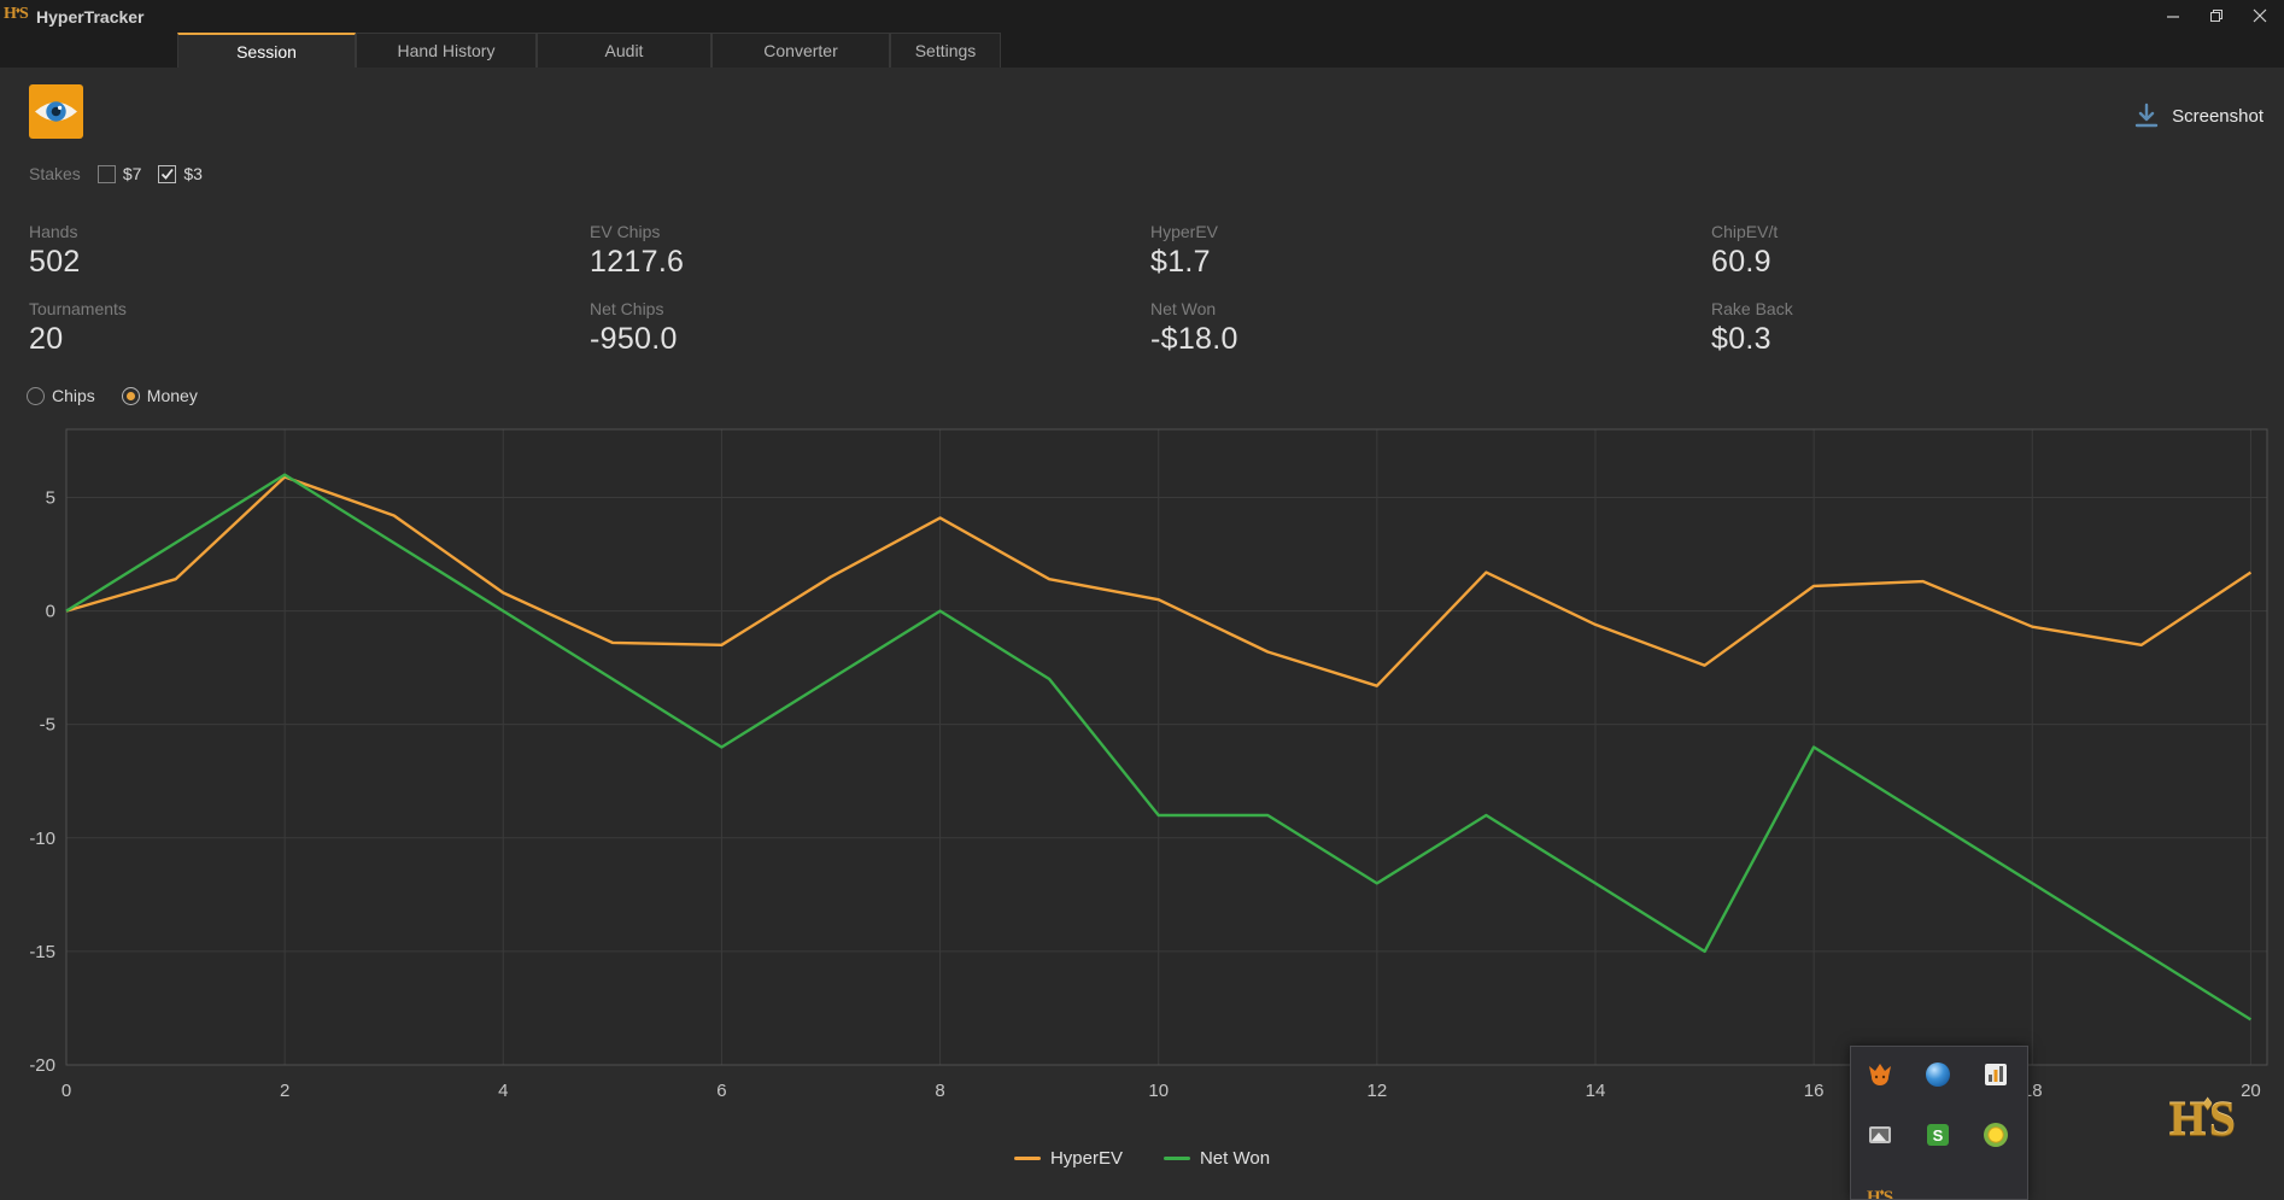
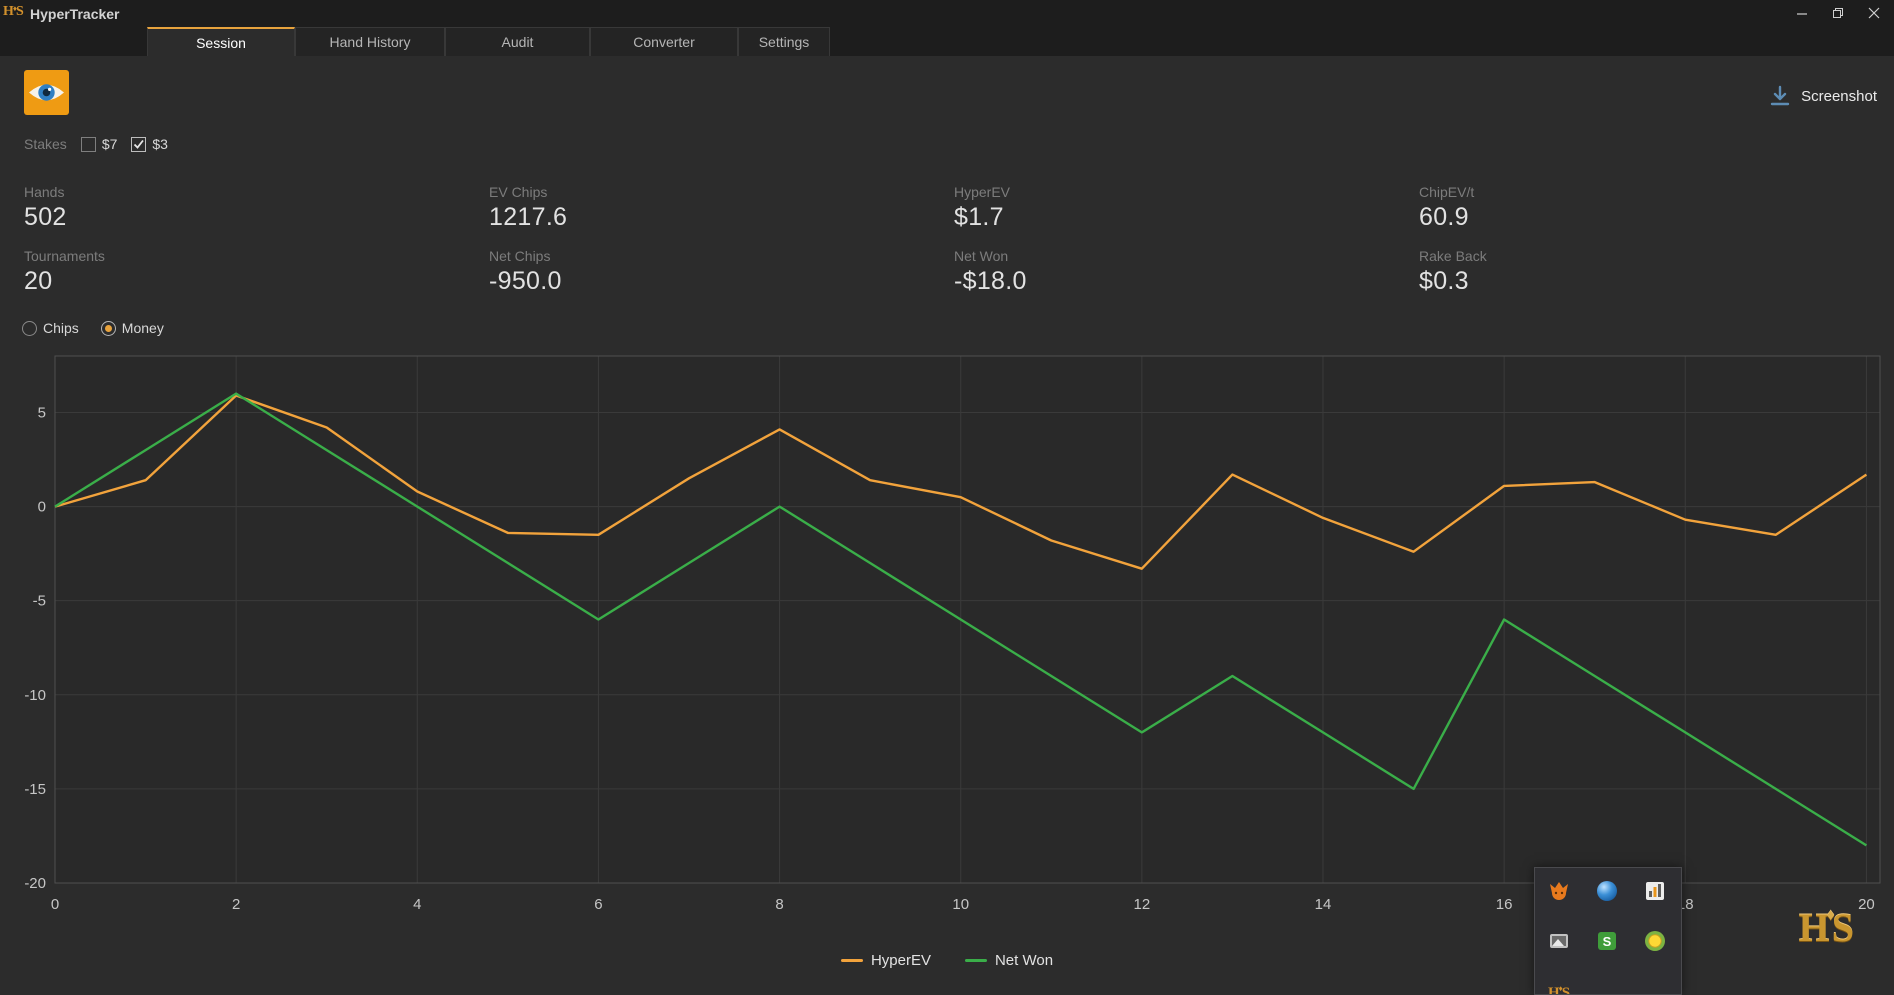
Net Won/10: -9 -> -6
